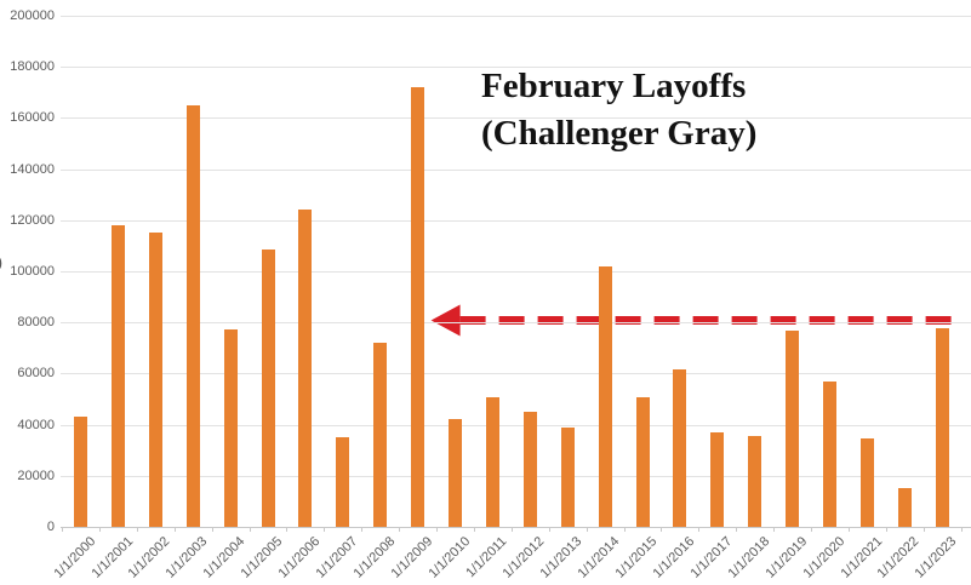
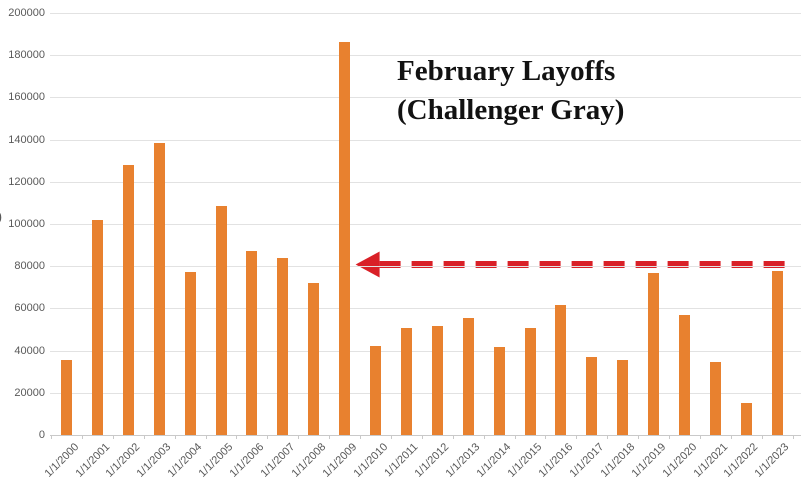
1/1/2000: 43000 -> 36000
1/1/2001: 118000 -> 102000
1/1/2002: 115000 -> 128000
1/1/2003: 165000 -> 138000
1/1/2006: 124000 -> 87000
1/1/2007: 35000 -> 84000
1/1/2009: 172000 -> 186000
1/1/2012: 45000 -> 52000
1/1/2013: 39000 -> 55000
1/1/2014: 102000 -> 42000
